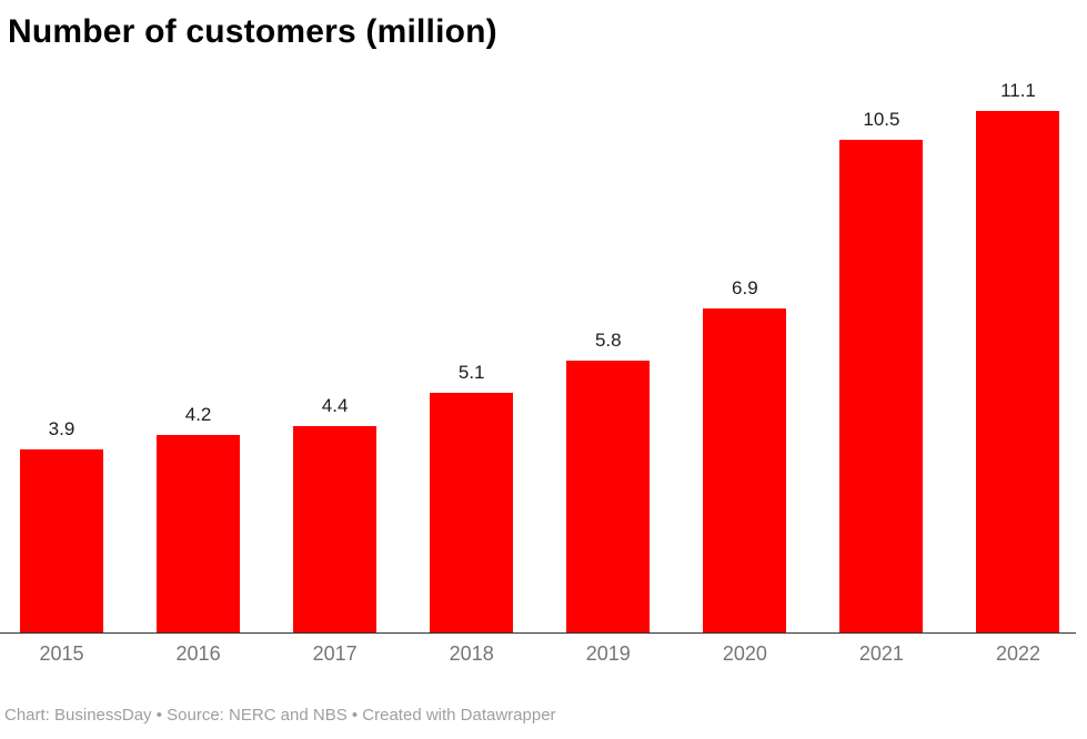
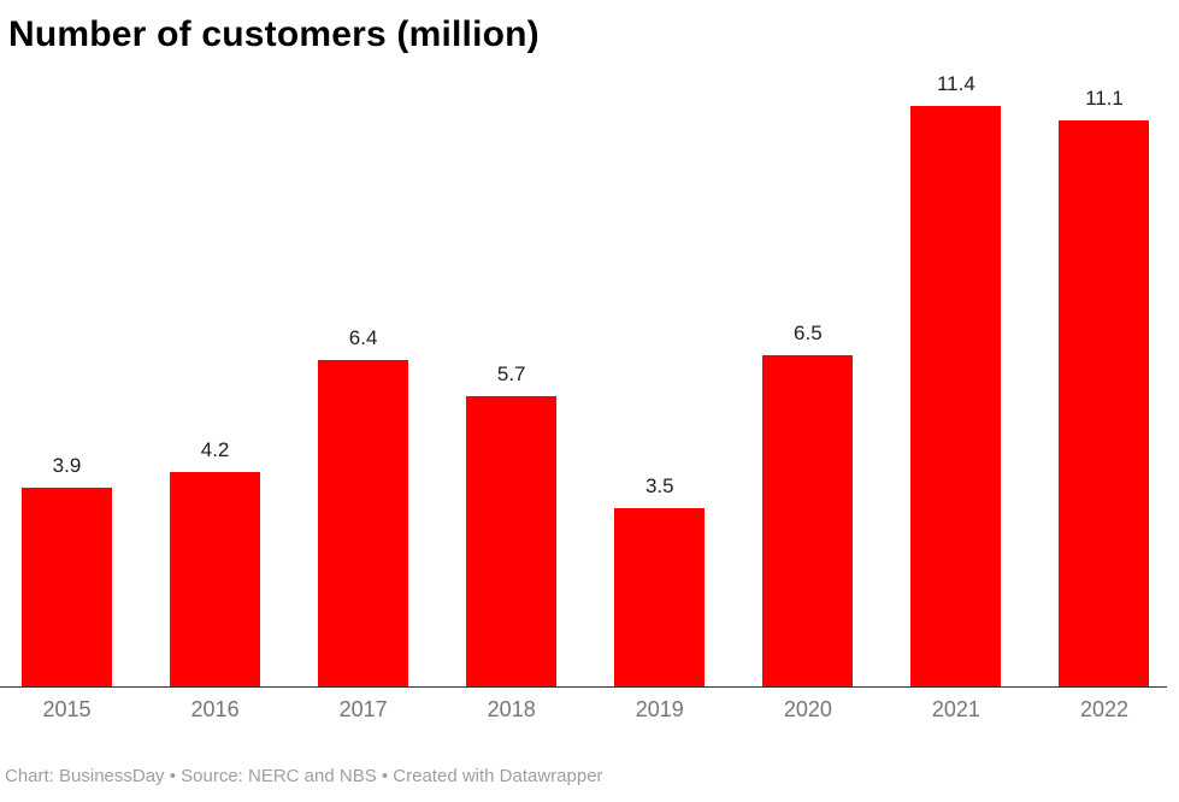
2017: 4.4 -> 6.4
2018: 5.1 -> 5.7
2019: 5.8 -> 3.5
2020: 6.9 -> 6.5
2021: 10.5 -> 11.4
